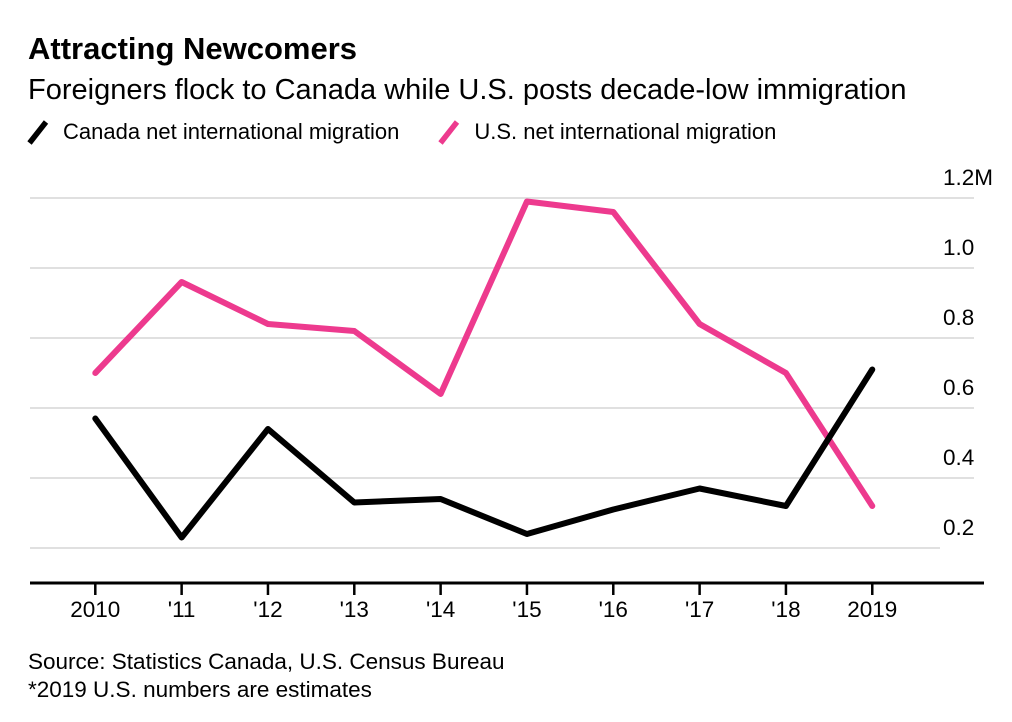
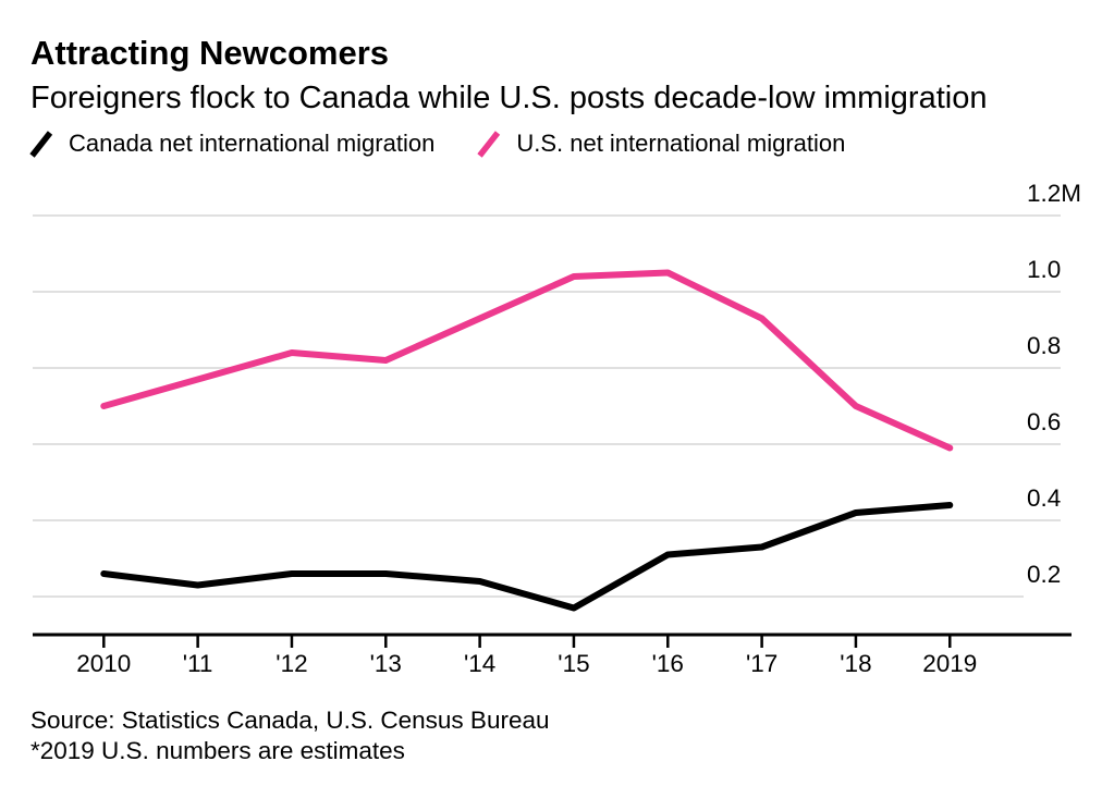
Canada net international migration/2010: 0.57M -> 0.26M
U.S. net international migration/'11: 0.96M -> 0.77M
Canada net international migration/'12: 0.54M -> 0.26M
Canada net international migration/'13: 0.33M -> 0.26M
Canada net international migration/'14: 0.34M -> 0.24M
U.S. net international migration/'14: 0.64M -> 0.93M
Canada net international migration/'15: 0.24M -> 0.17M
U.S. net international migration/'15: 1.19M -> 1.04M
U.S. net international migration/'16: 1.16M -> 1.05M
Canada net international migration/'17: 0.37M -> 0.33M
U.S. net international migration/'17: 0.84M -> 0.93M
Canada net international migration/'18: 0.32M -> 0.42M
Canada net international migration/2019: 0.71M -> 0.44M
U.S. net international migration/2019: 0.32M -> 0.59M
